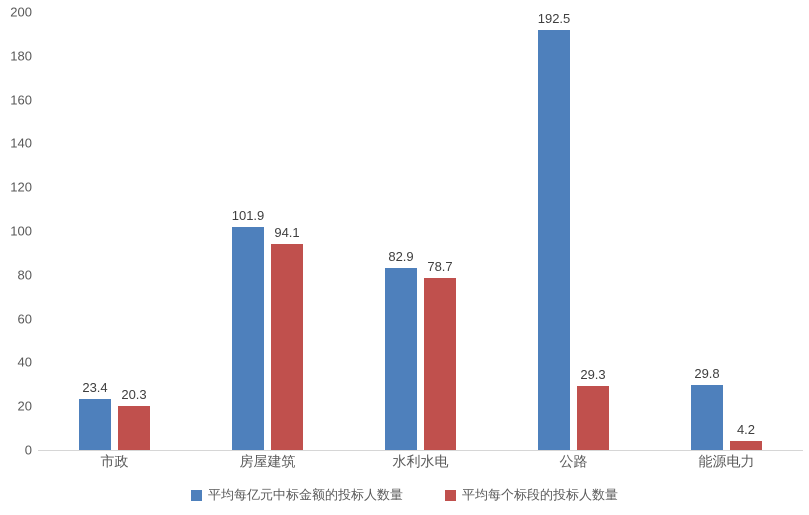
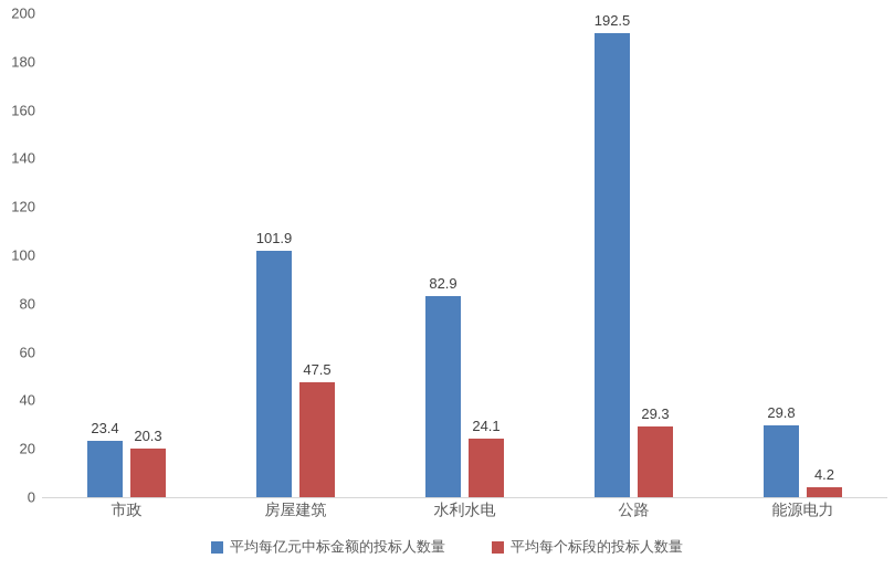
平均每个标段的投标人数量/房屋建筑: 94.1 -> 47.5
平均每个标段的投标人数量/水利水电: 78.7 -> 24.1
